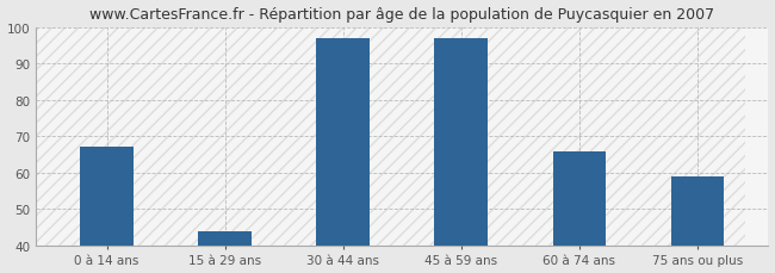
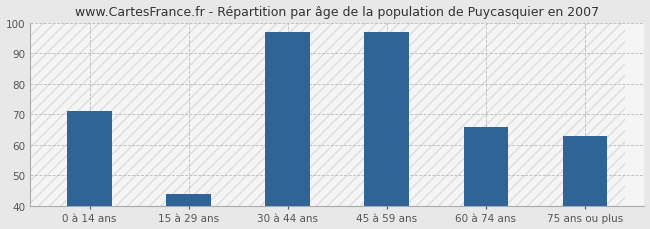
0 à 14 ans: 67 -> 71
75 ans ou plus: 59 -> 63
